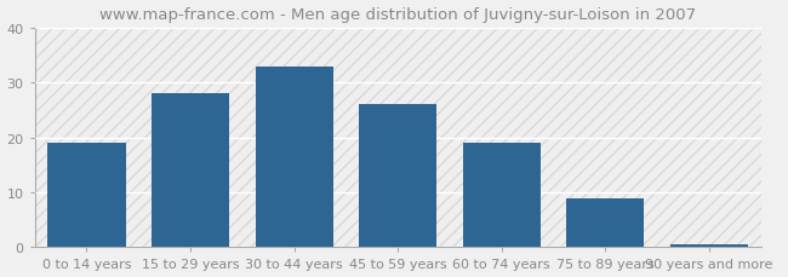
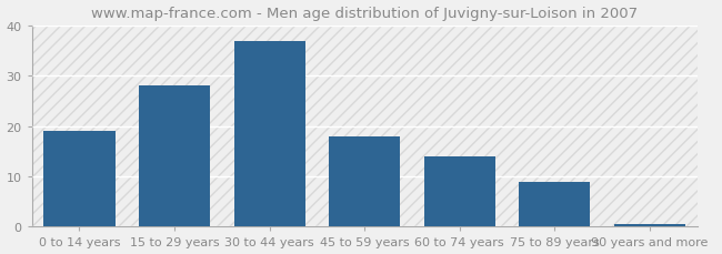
30 to 44 years: 33.0 -> 37.0
45 to 59 years: 26.0 -> 18.0
60 to 74 years: 19.0 -> 14.0
